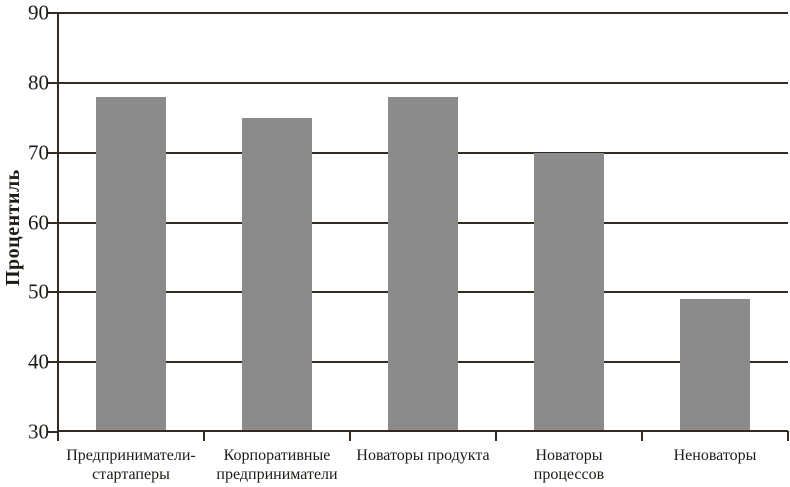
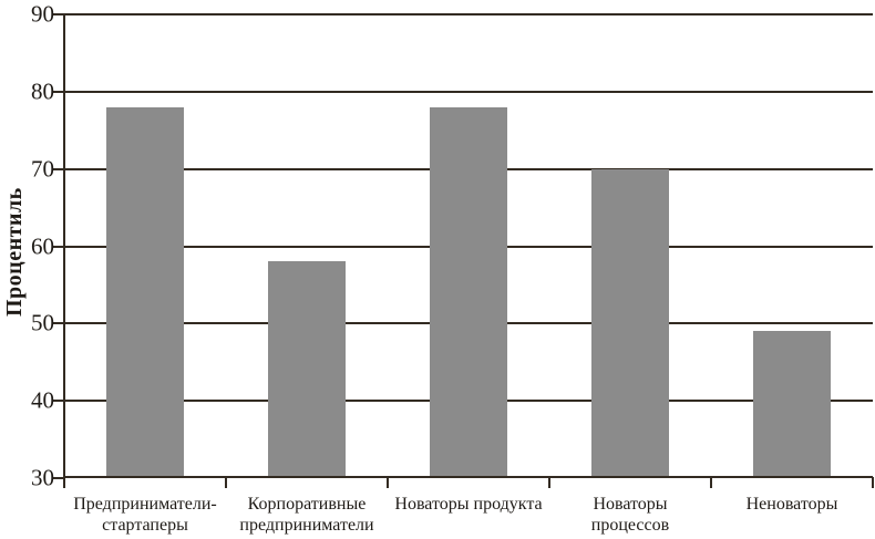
Корпоративные предприниматели: 75 -> 58
